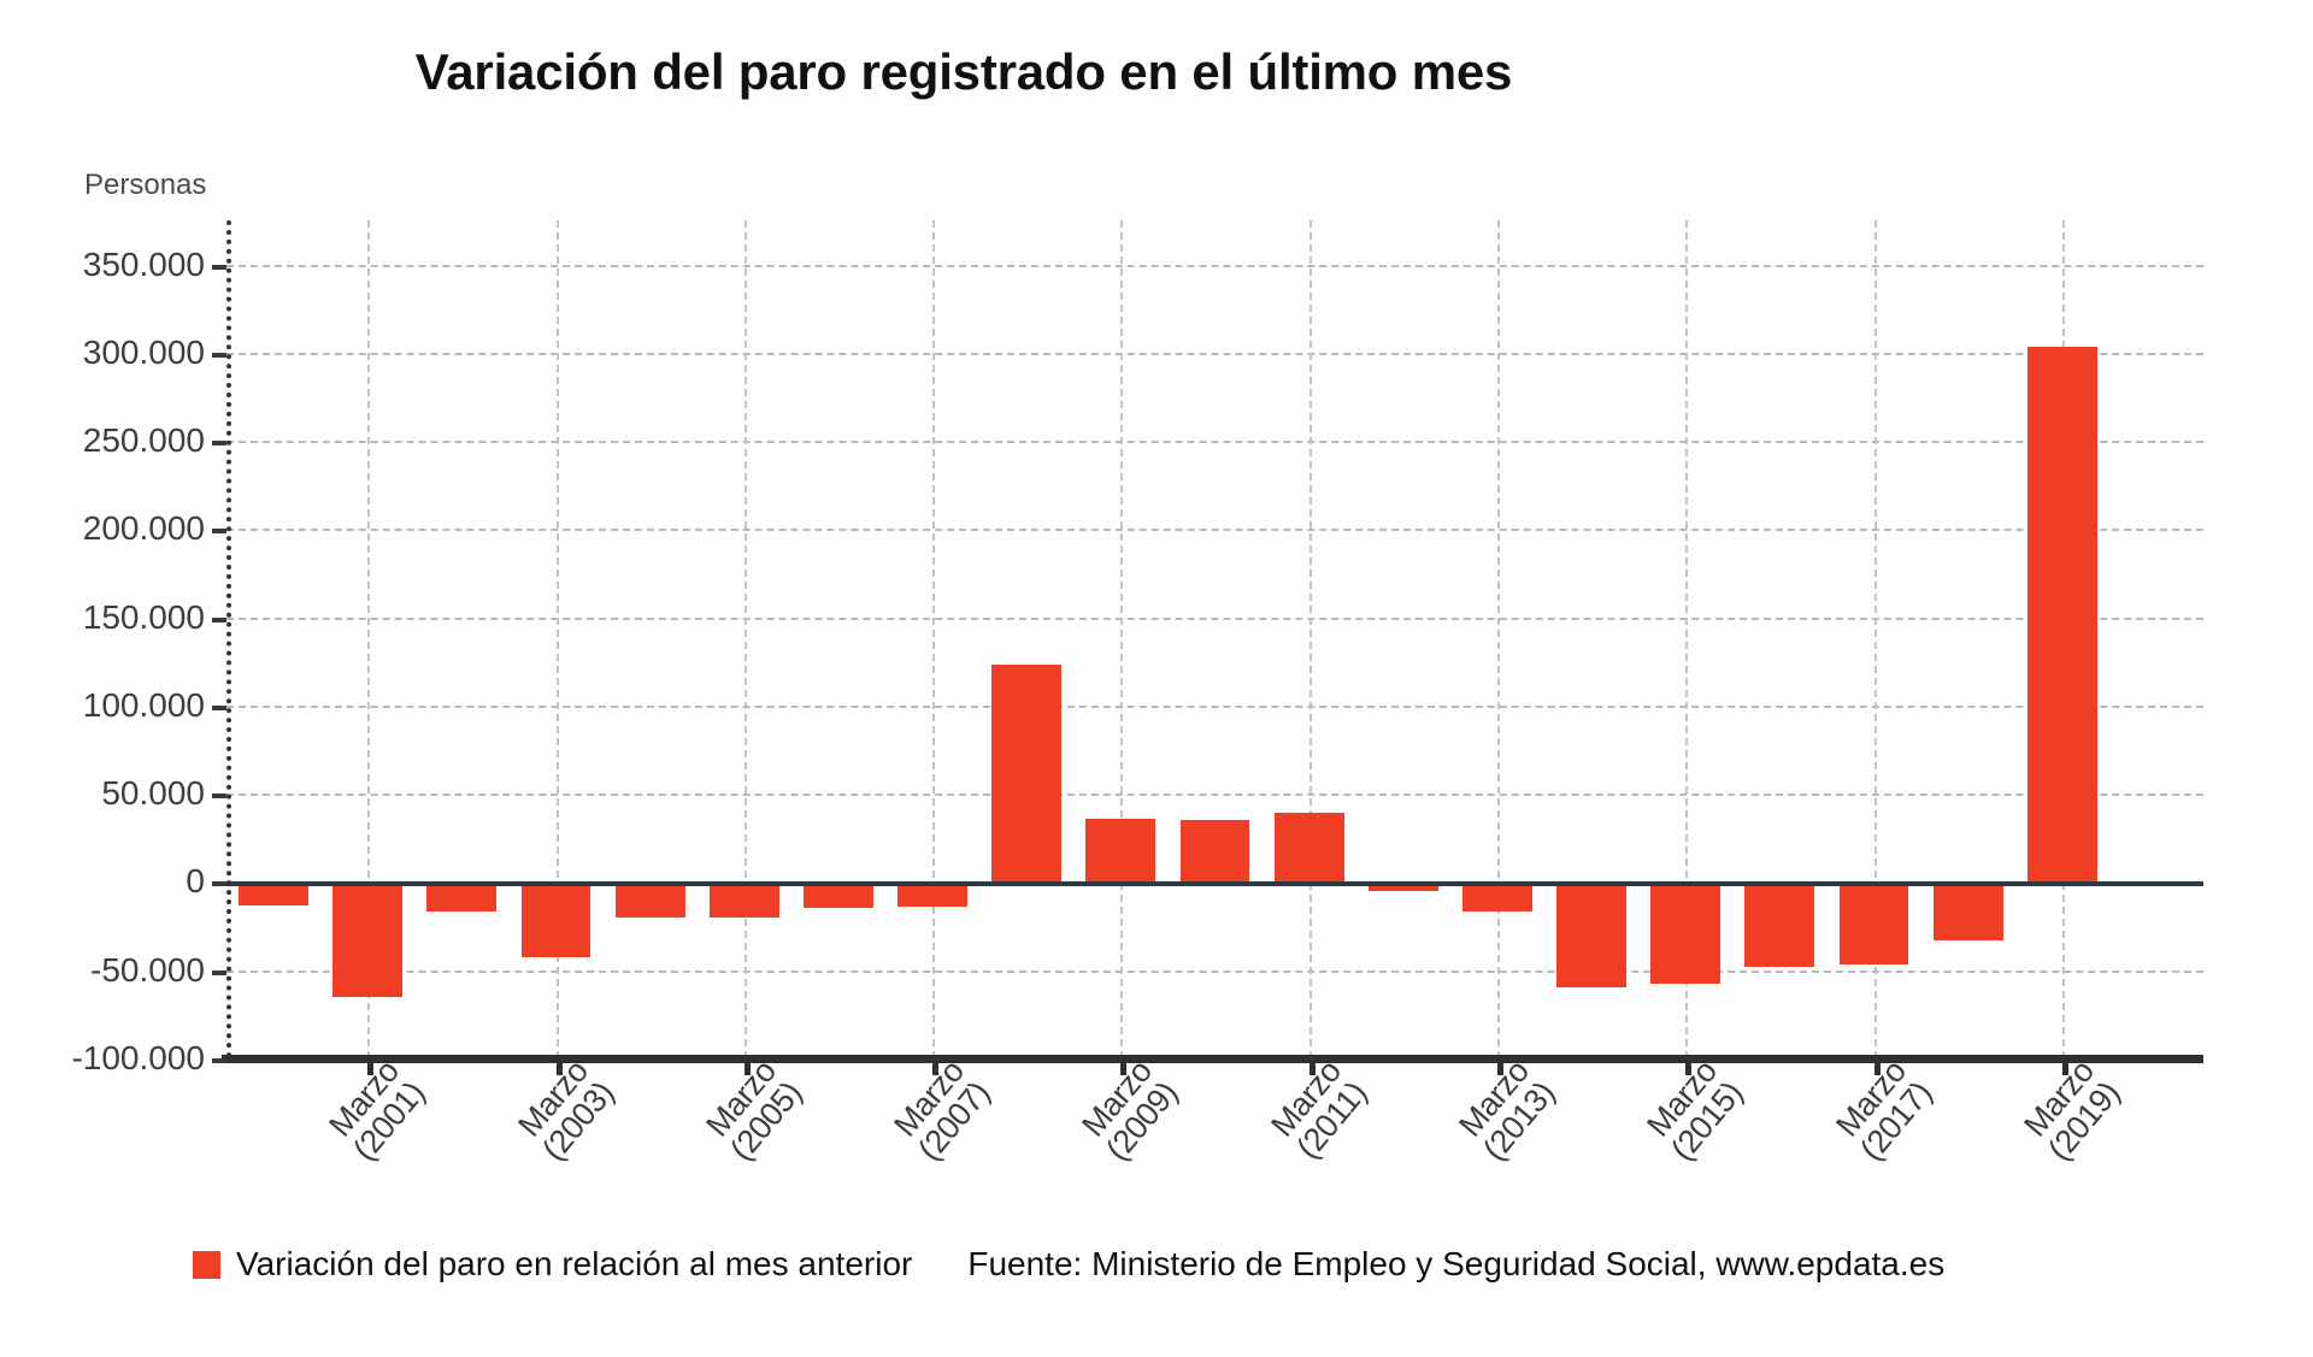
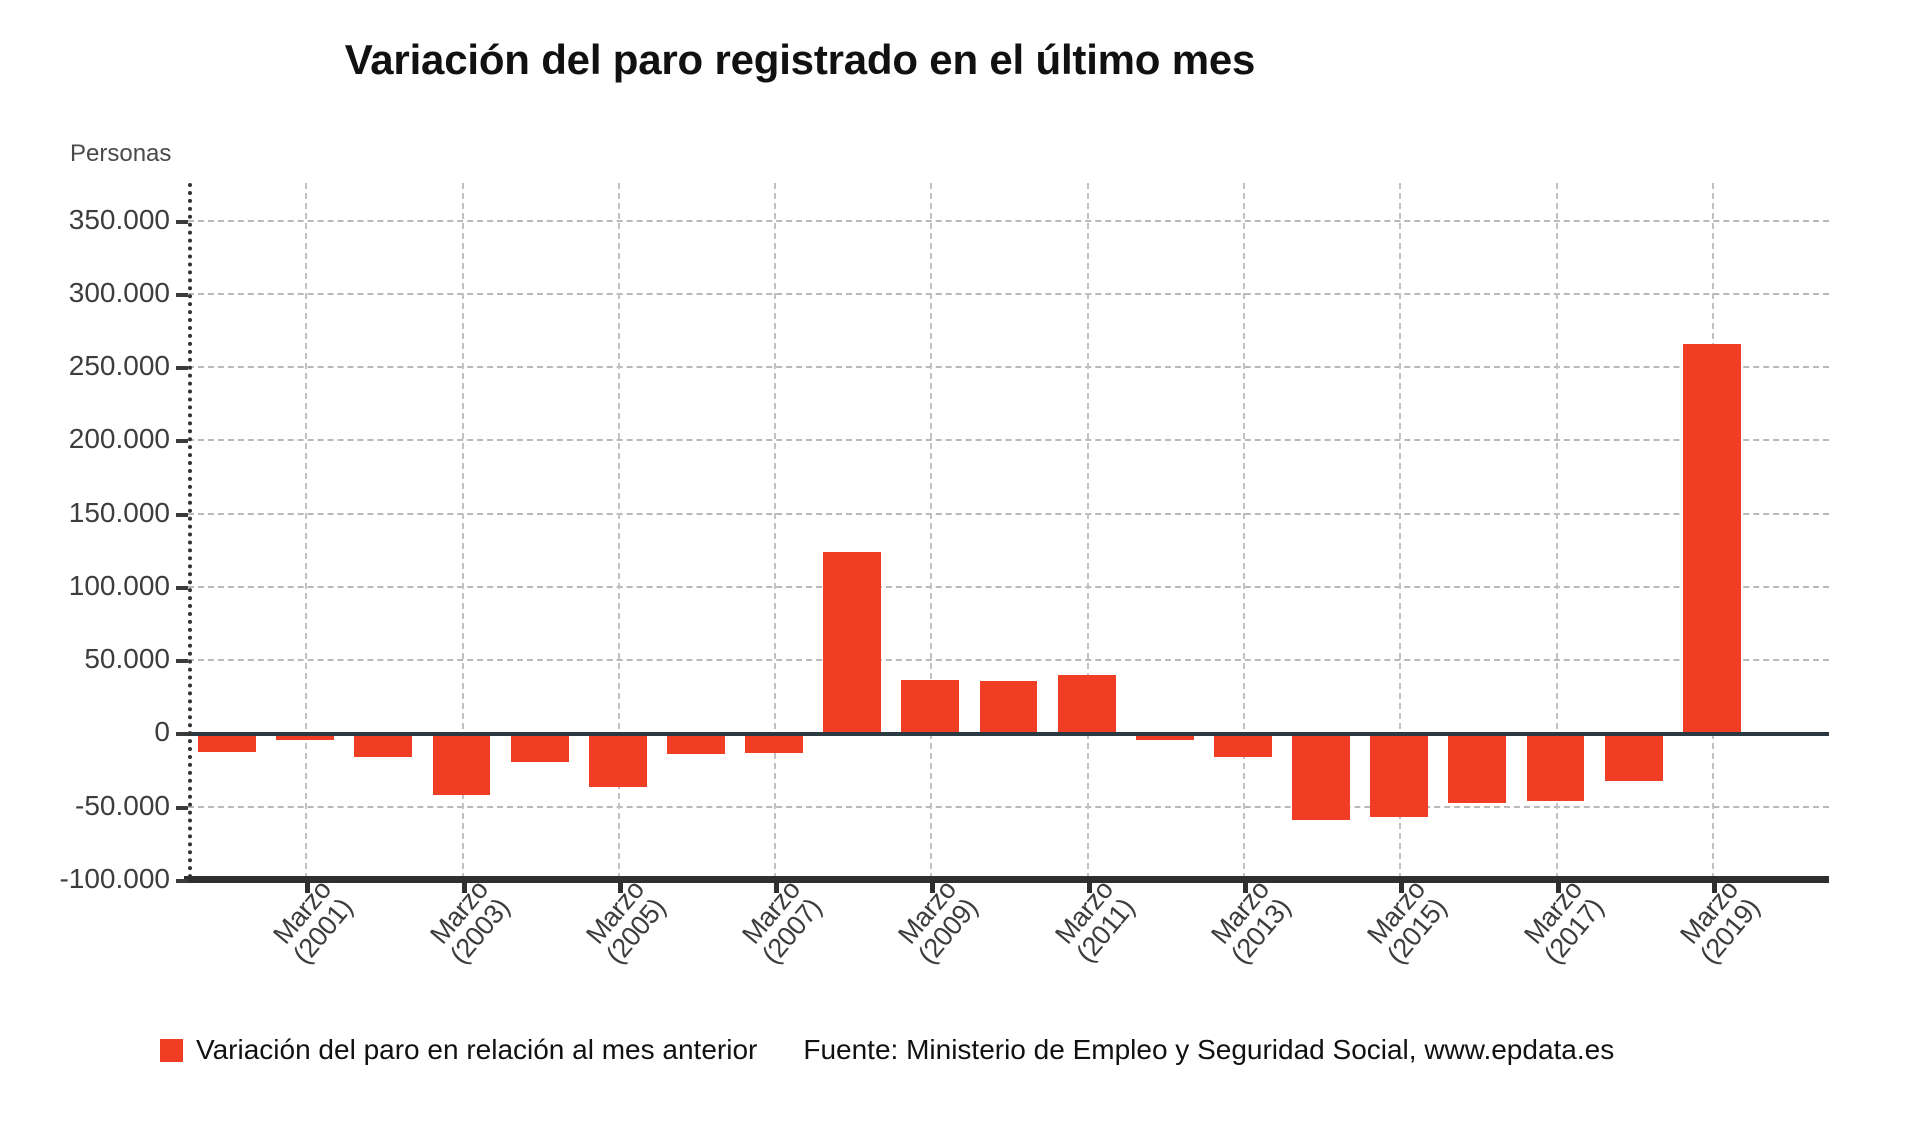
Marzo (2001): -65000 -> -5000
Marzo (2005): -20000 -> -37000
Marzo (2019): 303000 -> 265000
